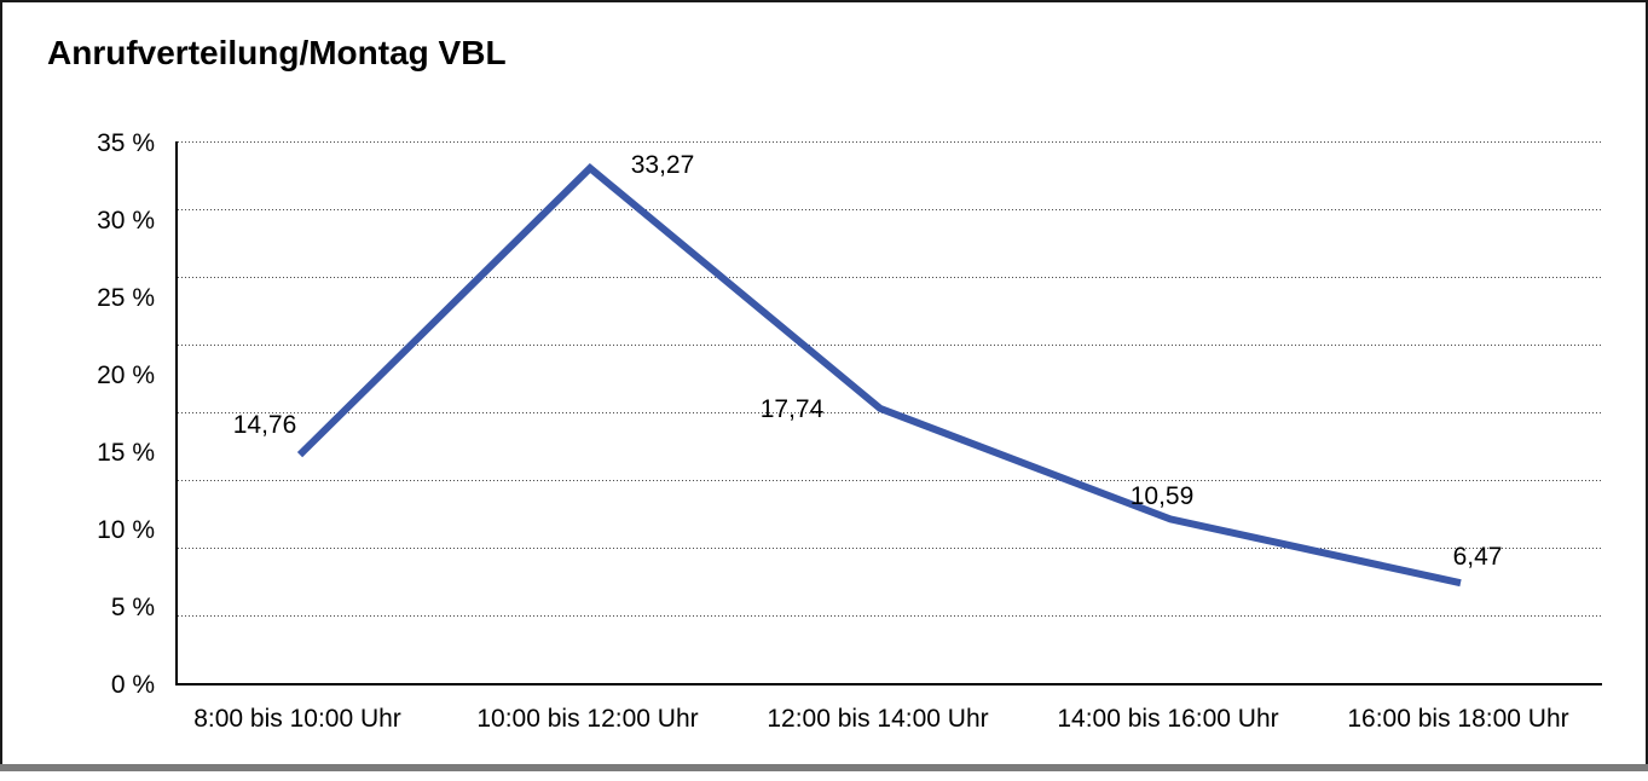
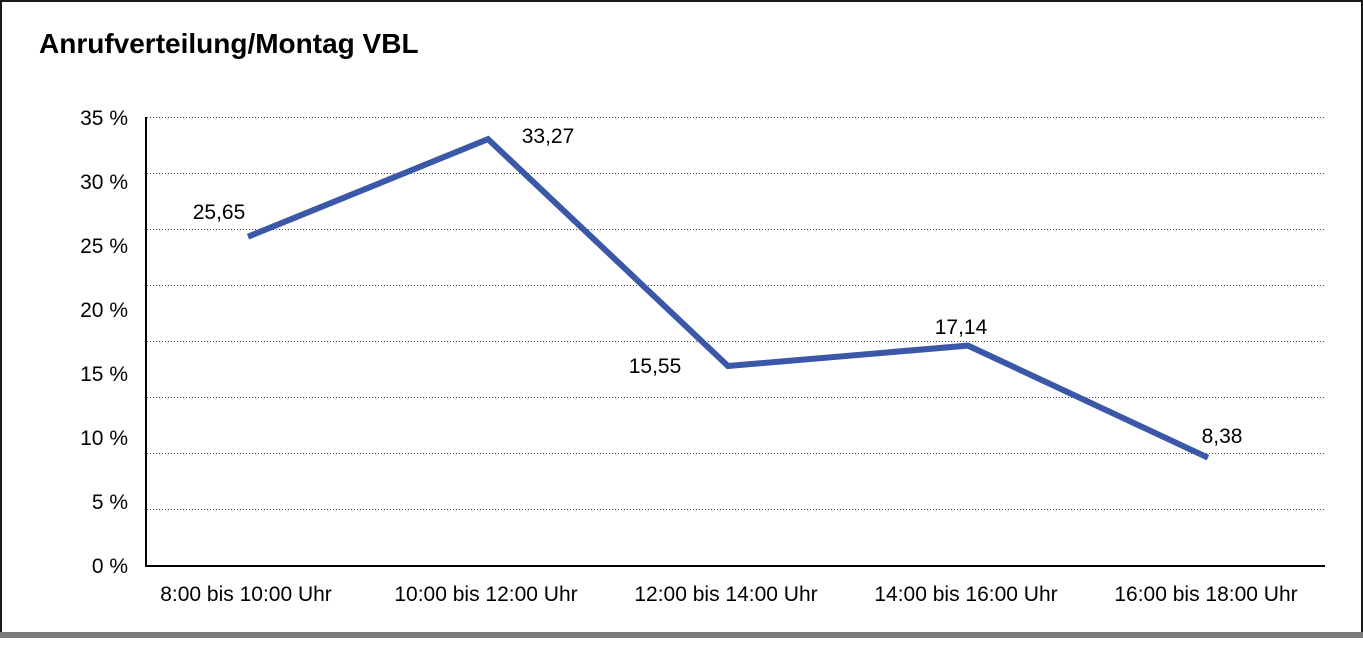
8:00 bis 10:00 Uhr: 14,76 -> 25,65
12:00 bis 14:00 Uhr: 17,74 -> 15,55
14:00 bis 16:00 Uhr: 10,59 -> 17,14
16:00 bis 18:00 Uhr: 6,47 -> 8,38
